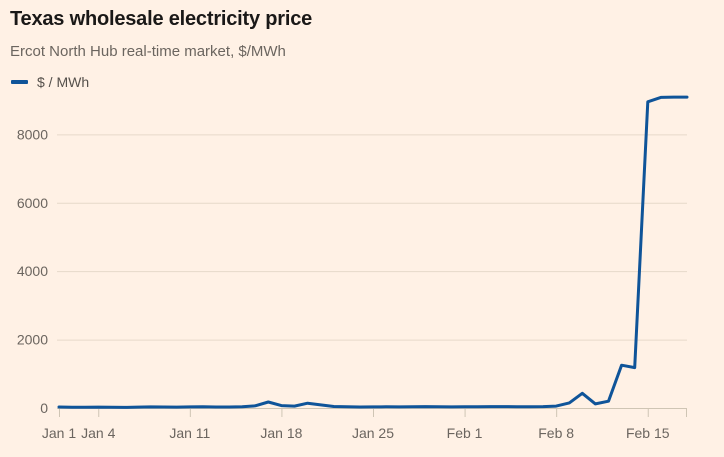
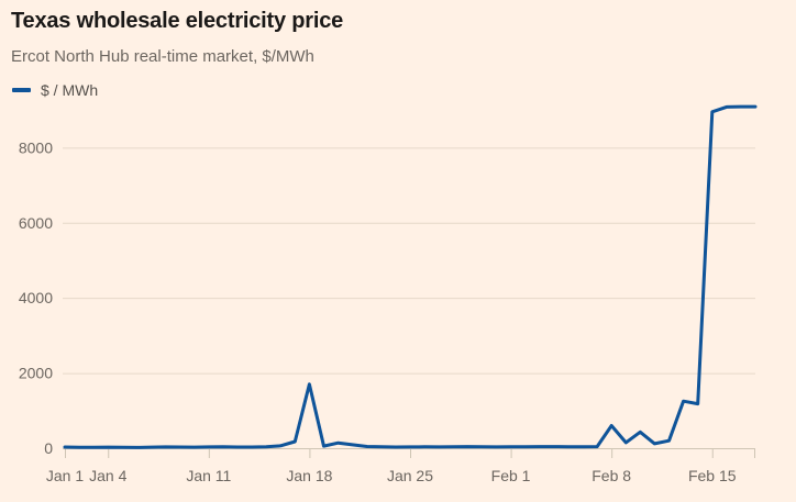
Jan 18: 100 -> 1700
Feb 8: 100 -> 600
